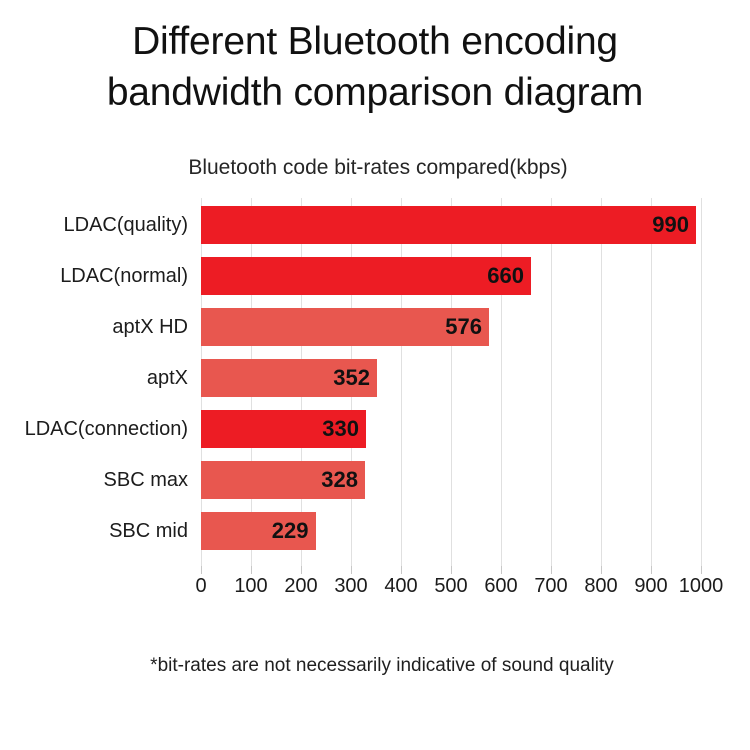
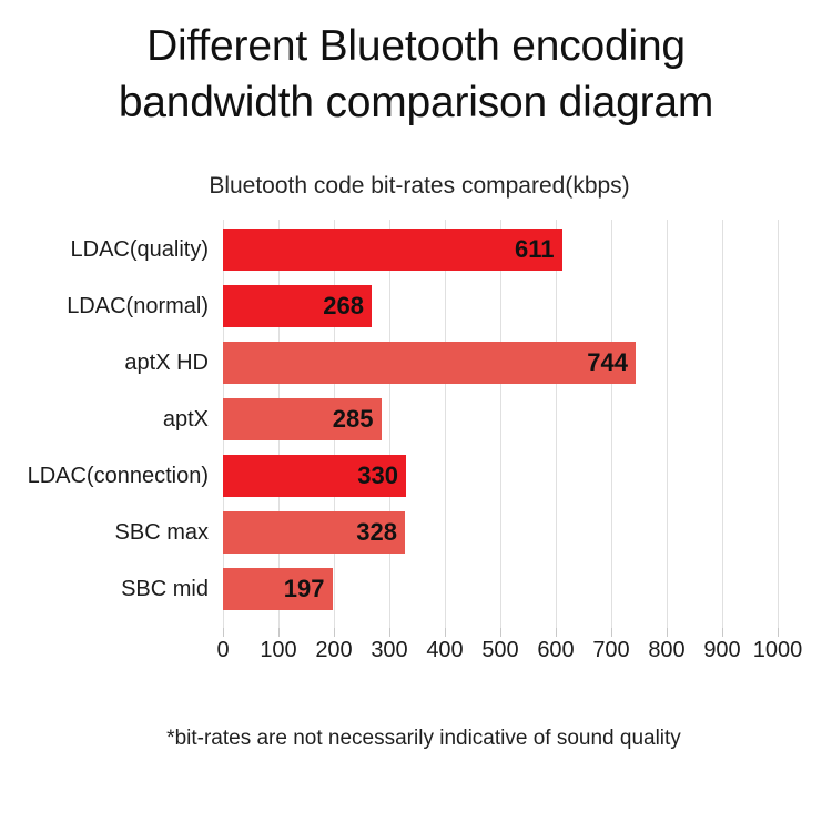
LDAC(quality): 990 -> 611
LDAC(normal): 660 -> 268
aptX HD: 576 -> 744
aptX: 352 -> 285
SBC mid: 229 -> 197
